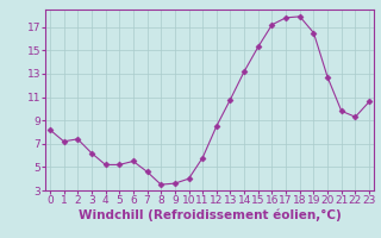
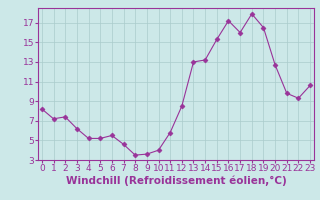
13: 10.8 -> 13.0
17: 17.8 -> 16.0
